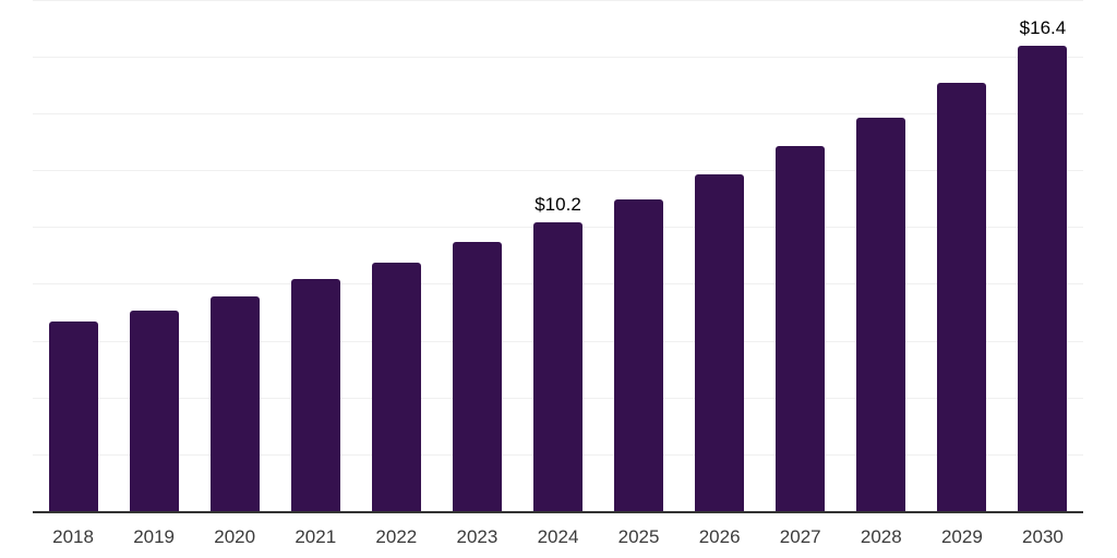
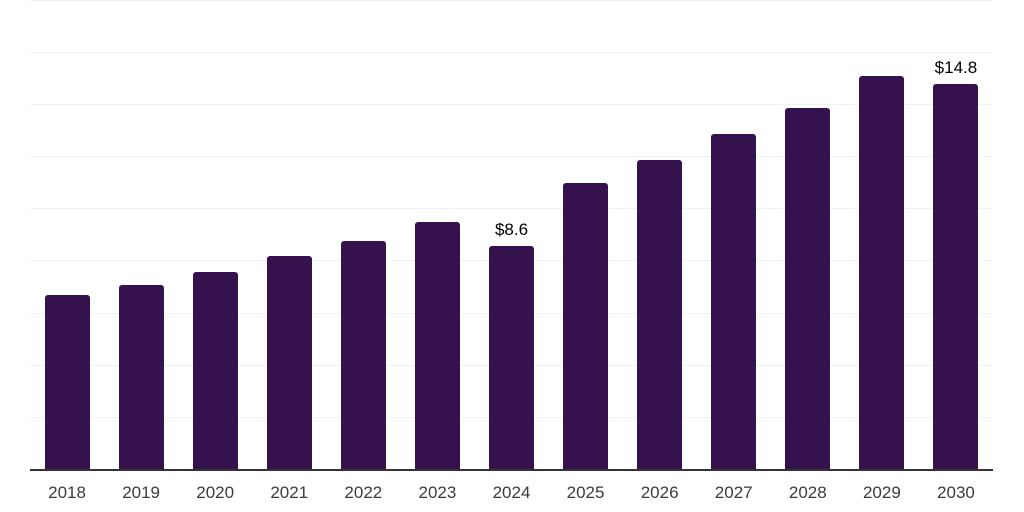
2024: $10.2 -> $8.6
2030: $16.4 -> $14.8
